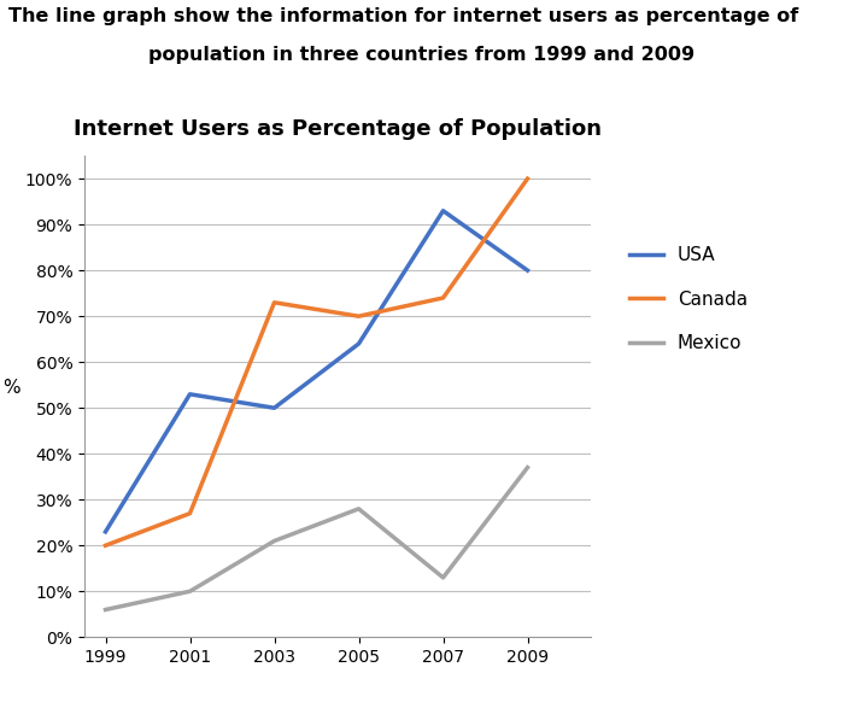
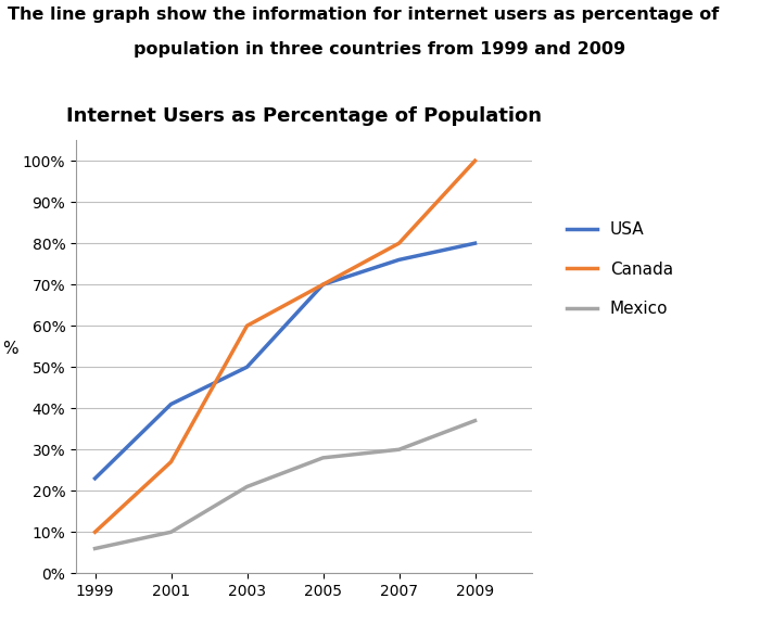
Canada/1999: 20% -> 10%
USA/2001: 53% -> 41%
Canada/2003: 73% -> 60%
USA/2005: 64% -> 70%
USA/2007: 93% -> 76%
Canada/2007: 74% -> 80%
Mexico/2007: 13% -> 30%
